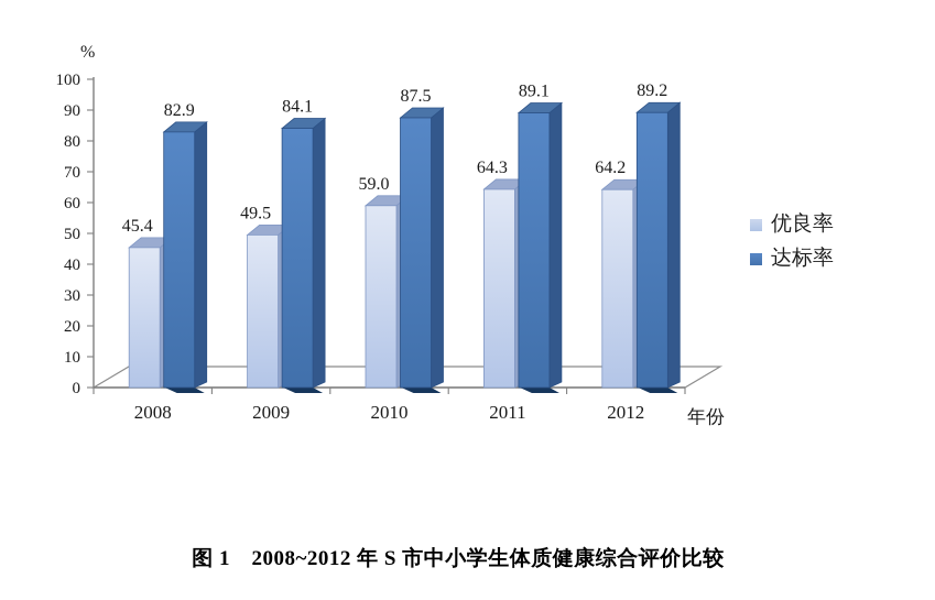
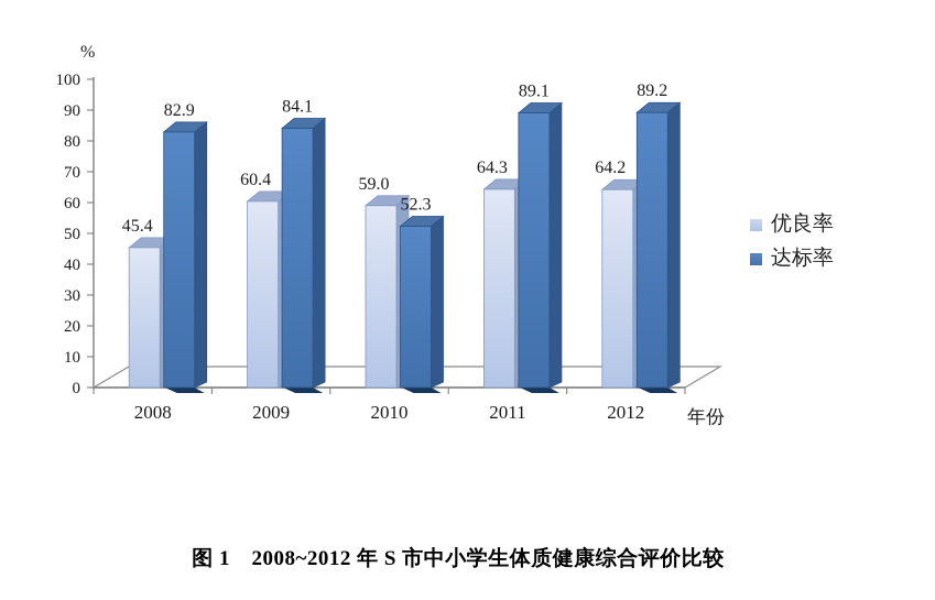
优良率/2009: 49.5 -> 60.4
达标率/2010: 87.5 -> 52.3
